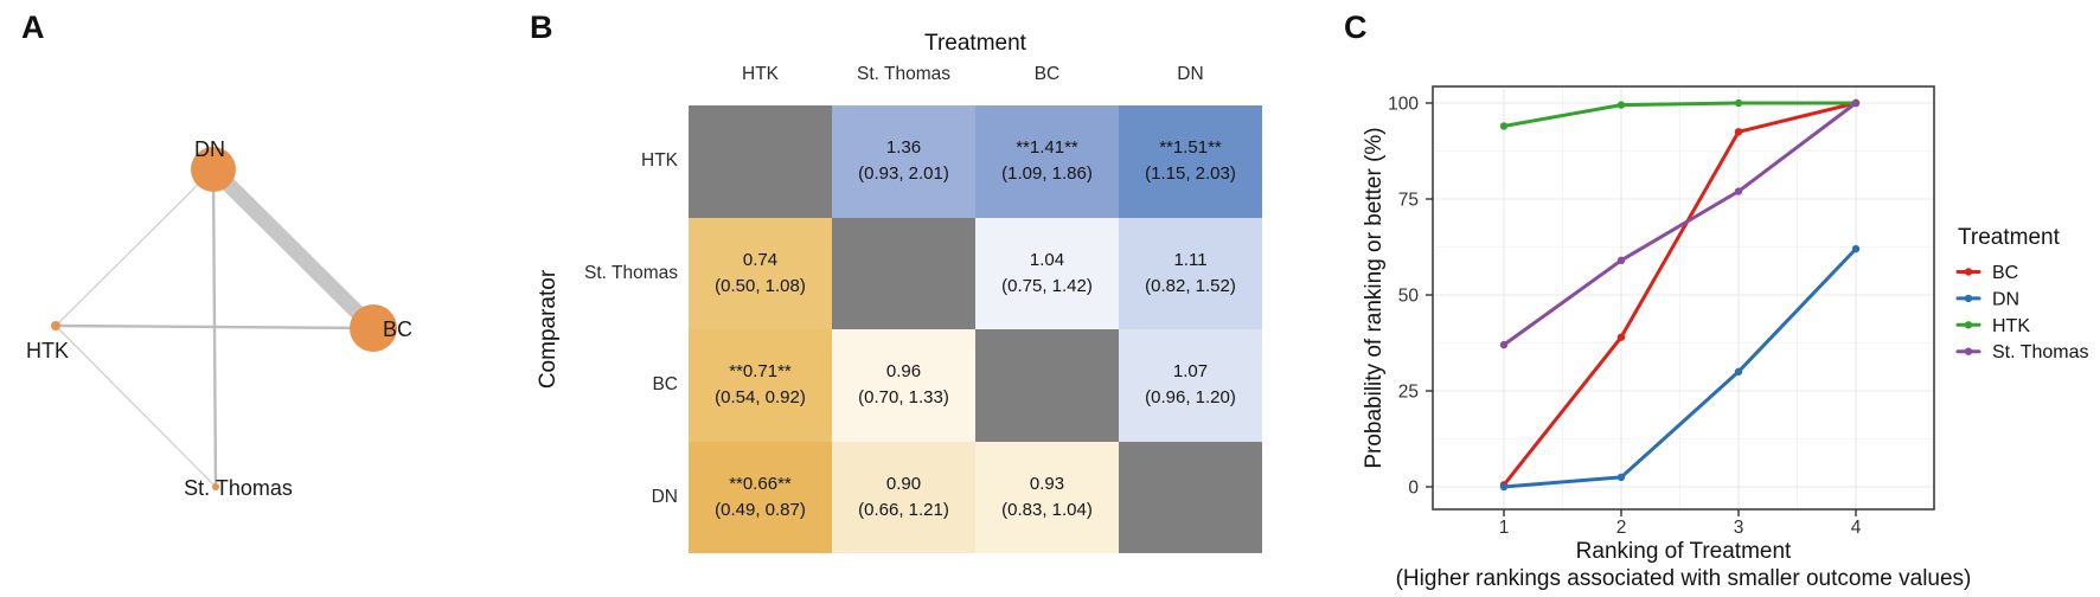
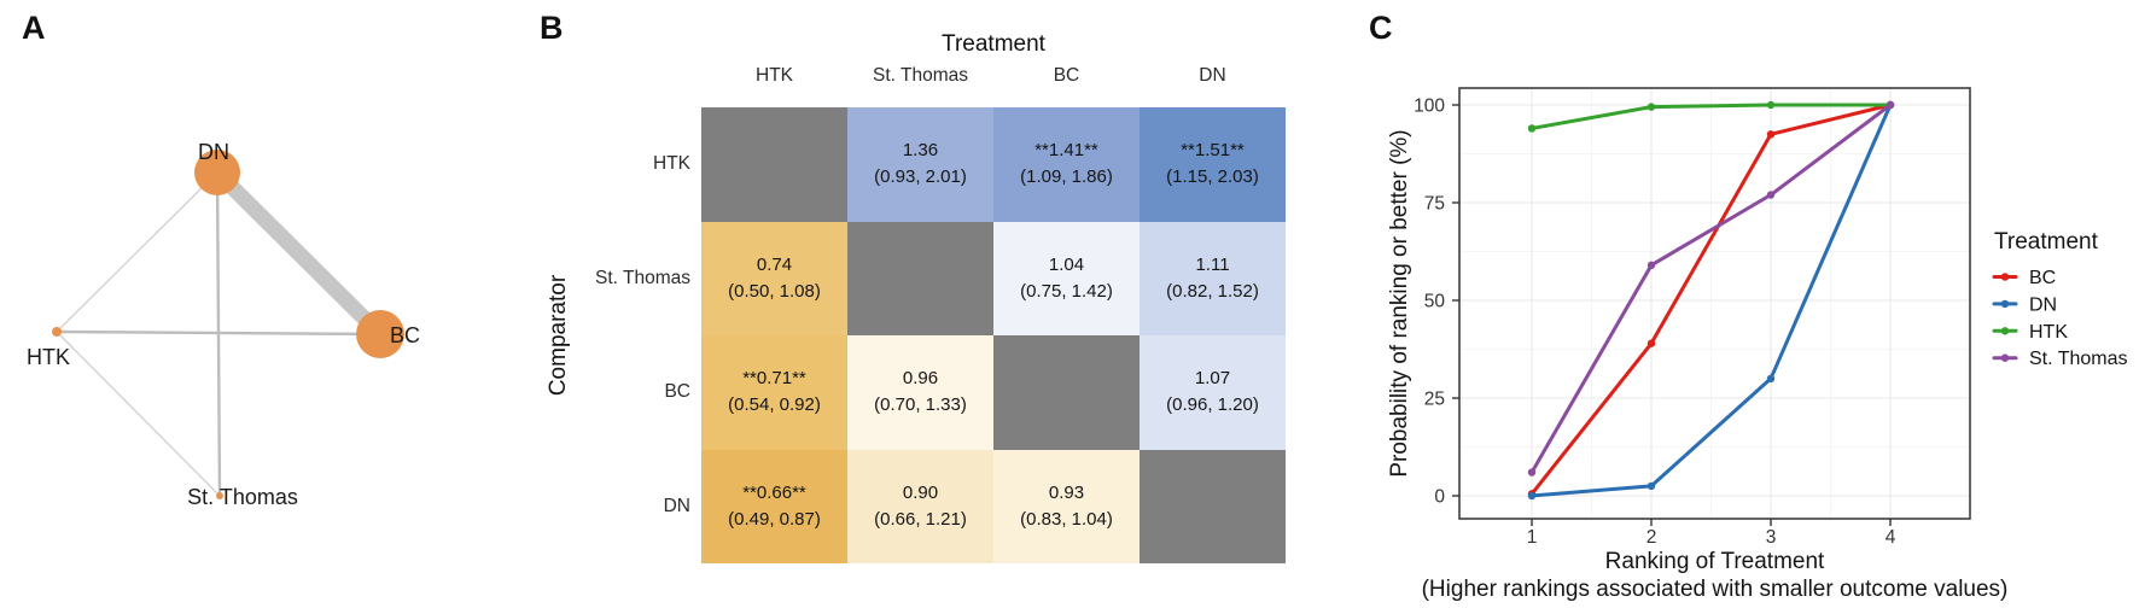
St. Thomas/1: 37 -> 6
DN/4: 62 -> 100
